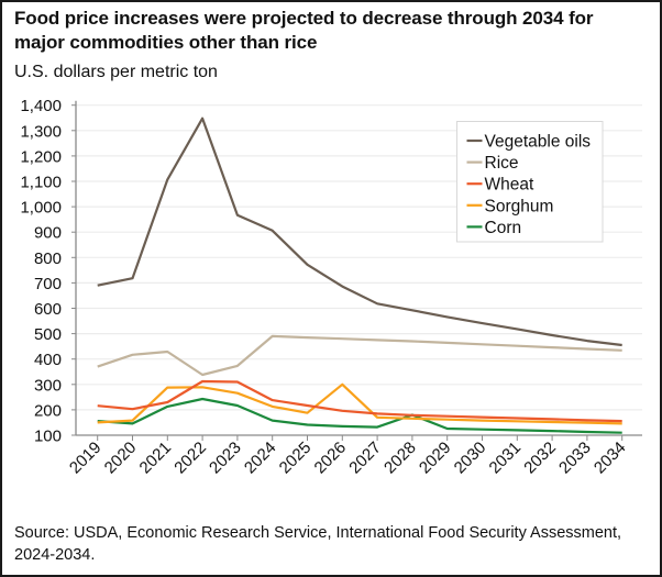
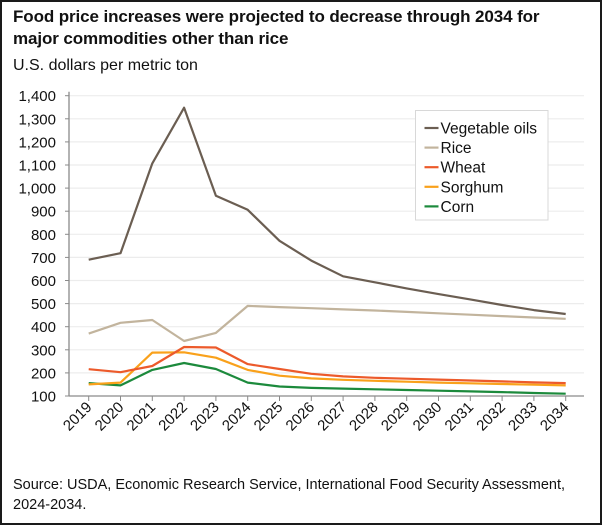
Sorghum/2026: 300 -> 180
Corn/2028: 180 -> 130
